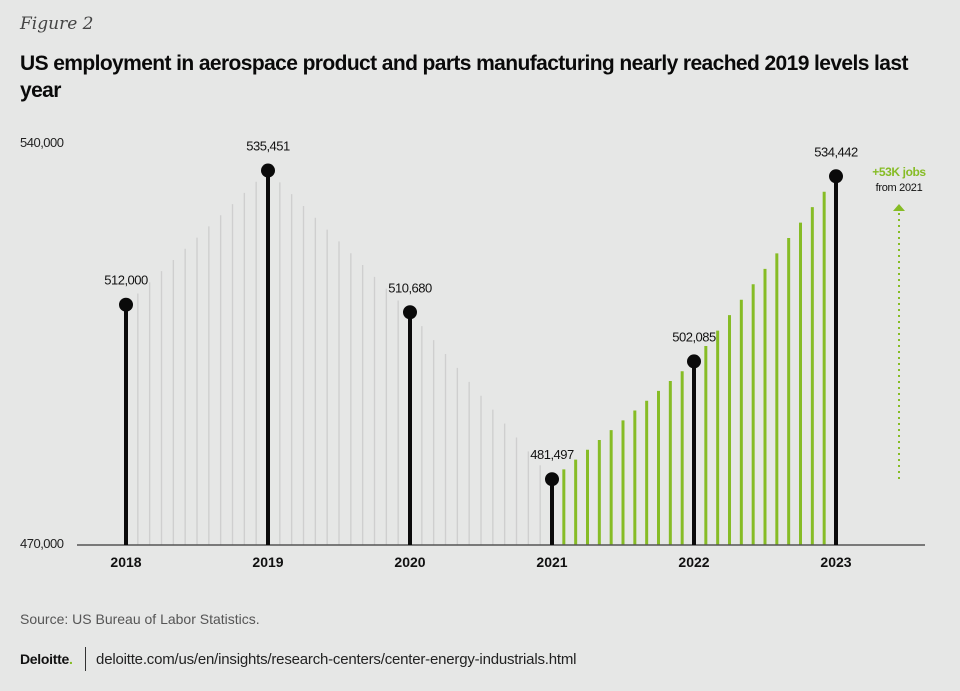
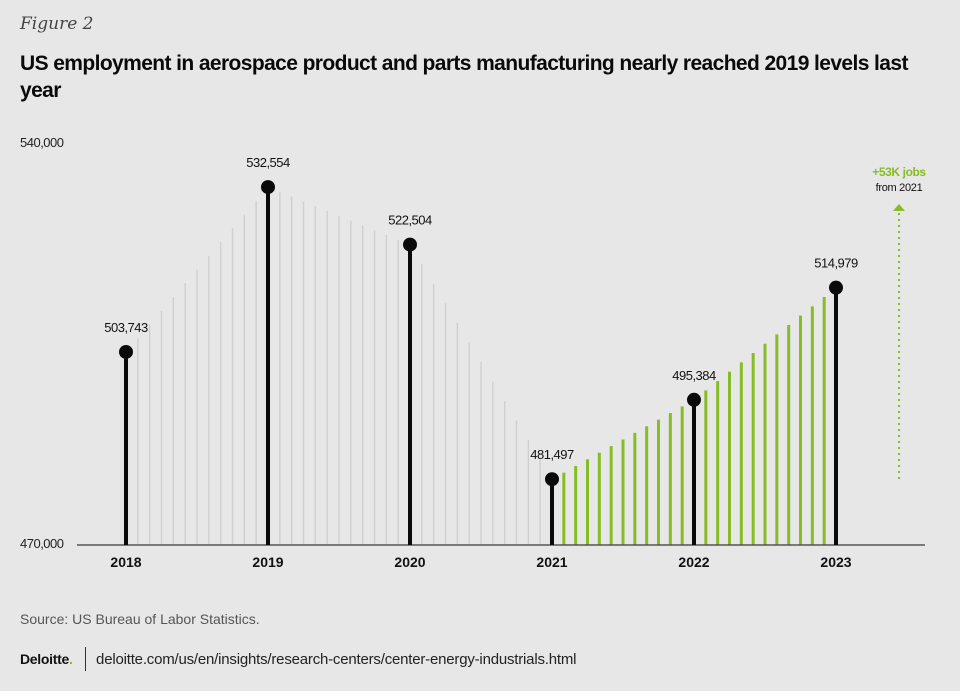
2018: 512,000 -> 503,743
2019: 535,451 -> 532,554
2020: 510,680 -> 522,504
2022: 502,085 -> 495,384
2023: 534,442 -> 514,979
